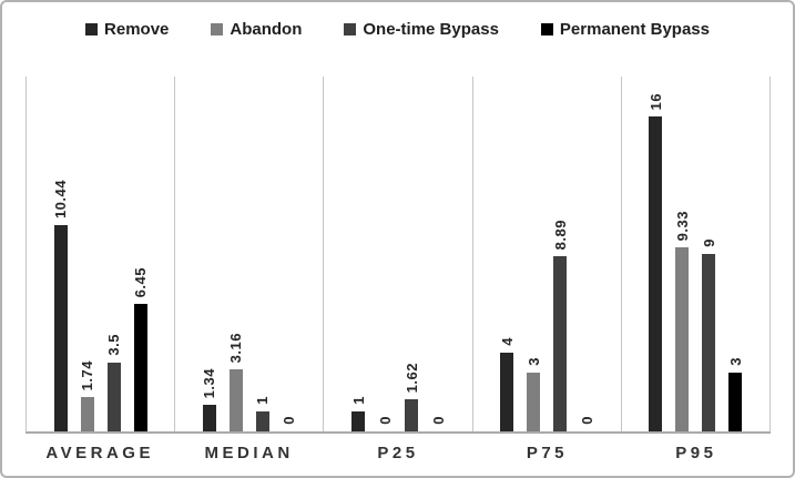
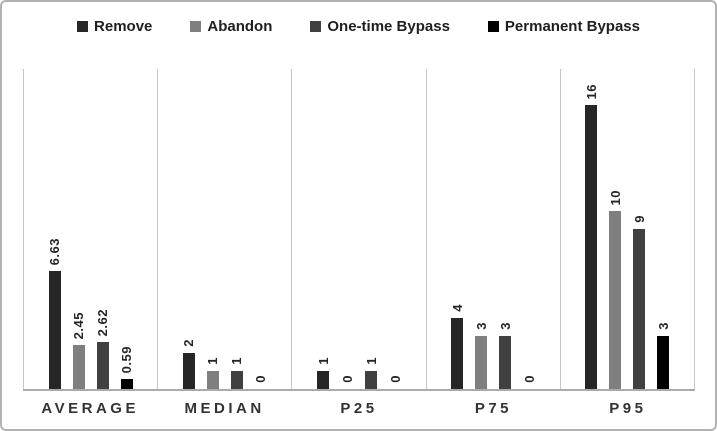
Remove/AVERAGE: 10.44 -> 6.63
Abandon/AVERAGE: 1.74 -> 2.45
One-time Bypass/AVERAGE: 3.5 -> 2.62
Permanent Bypass/AVERAGE: 6.45 -> 0.59
Remove/MEDIAN: 1.34 -> 2
Abandon/MEDIAN: 3.16 -> 1
One-time Bypass/P25: 1.62 -> 1
One-time Bypass/P75: 8.89 -> 3
Abandon/P95: 9.33 -> 10
